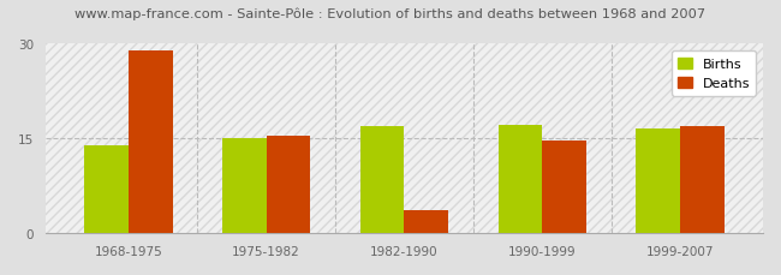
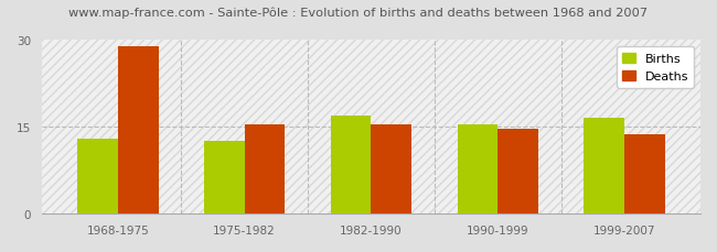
Births/1968-1975: 14.0 -> 13.0
Births/1975-1982: 15.0 -> 12.5
Deaths/1982-1990: 3.6 -> 15.5
Births/1990-1999: 17.2 -> 15.5
Deaths/1999-2007: 17.0 -> 13.8
